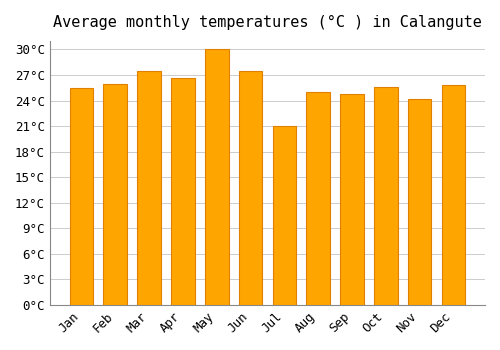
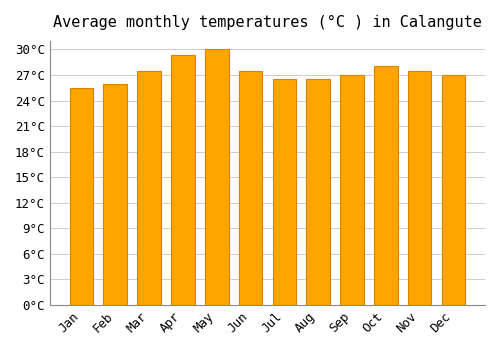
Apr: 26.6°C -> 29.3°C
Jul: 21.0°C -> 26.5°C
Aug: 25.0°C -> 26.5°C
Sep: 24.8°C -> 27.0°C
Oct: 25.6°C -> 28.0°C
Nov: 24.2°C -> 27.5°C
Dec: 25.8°C -> 27.0°C
